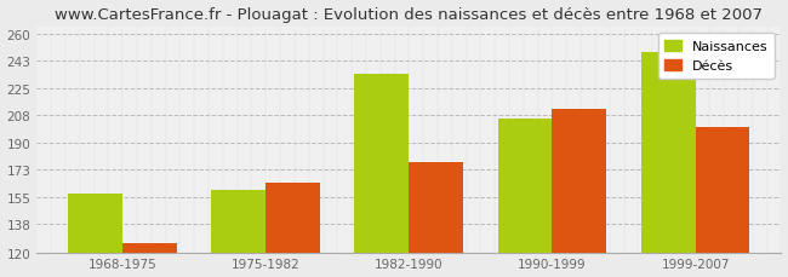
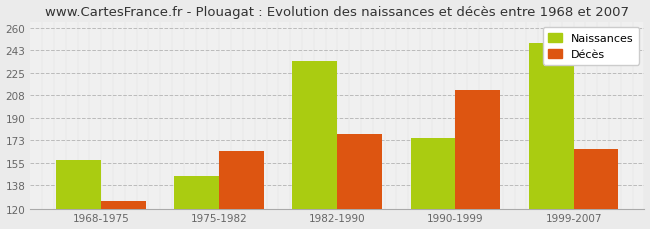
Naissances/1975-1982: 160 -> 145
Naissances/1990-1999: 206 -> 175
Décès/1999-2007: 200 -> 166
